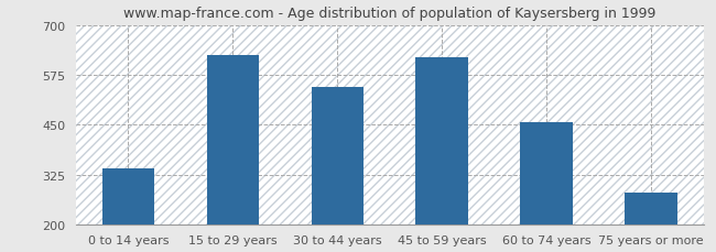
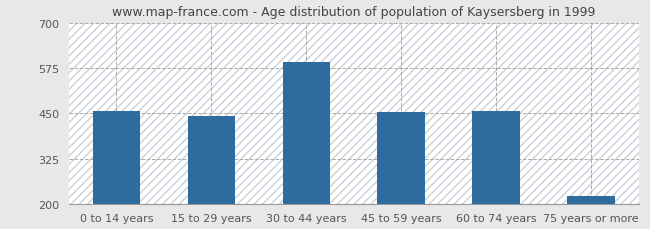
0 to 14 years: 340 -> 457
15 to 29 years: 625 -> 443
30 to 44 years: 545 -> 591
45 to 59 years: 620 -> 453
75 years or more: 280 -> 222
